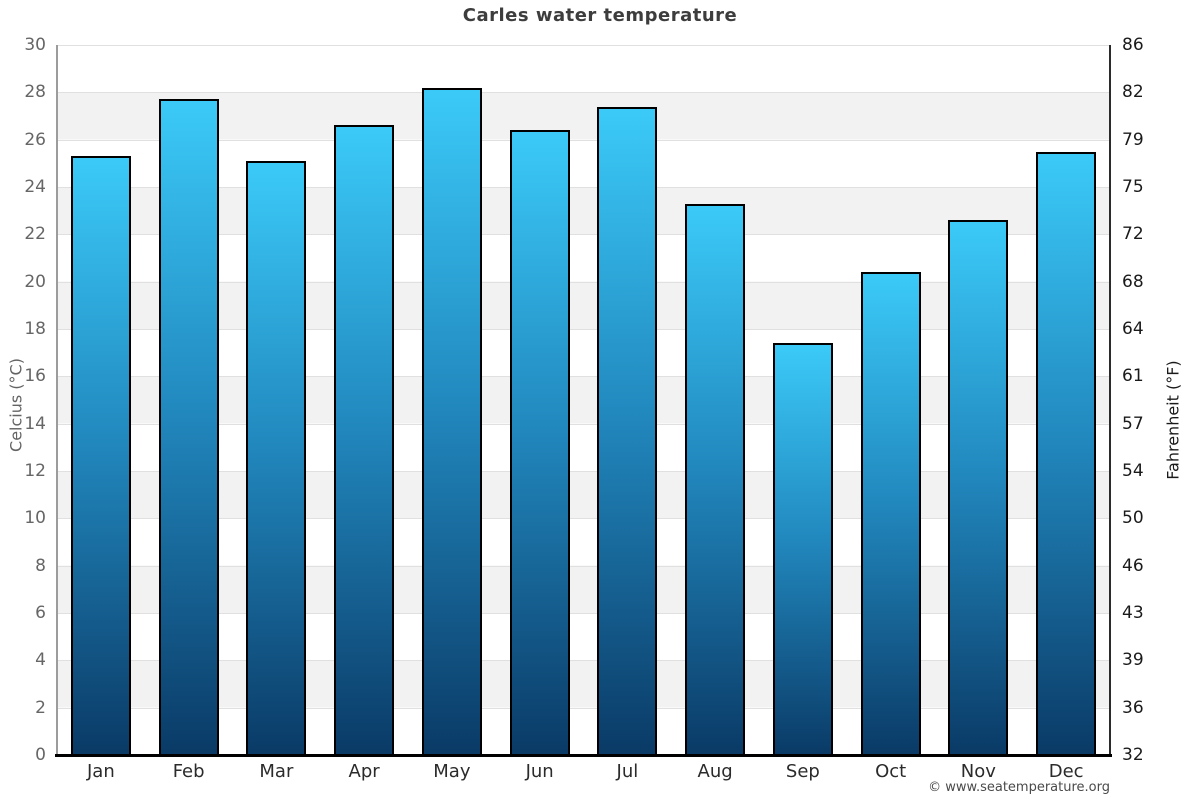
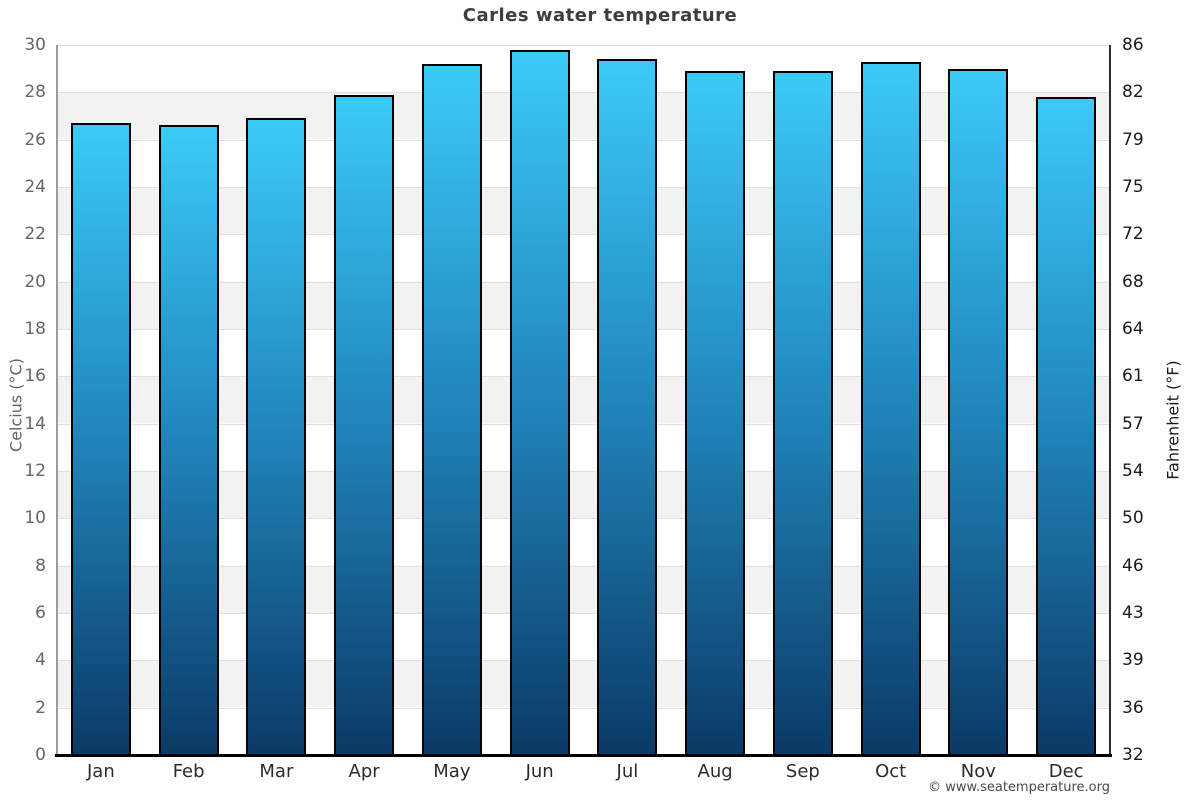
Jan: 25.3 -> 26.7
Feb: 27.7 -> 26.6
Mar: 25.1 -> 26.9
Apr: 26.6 -> 27.9
May: 28.2 -> 29.2
Jun: 26.4 -> 29.8
Jul: 27.4 -> 29.4
Aug: 23.3 -> 28.9
Sep: 17.4 -> 28.9
Oct: 20.4 -> 29.3
Nov: 22.6 -> 29.0
Dec: 25.5 -> 27.8
